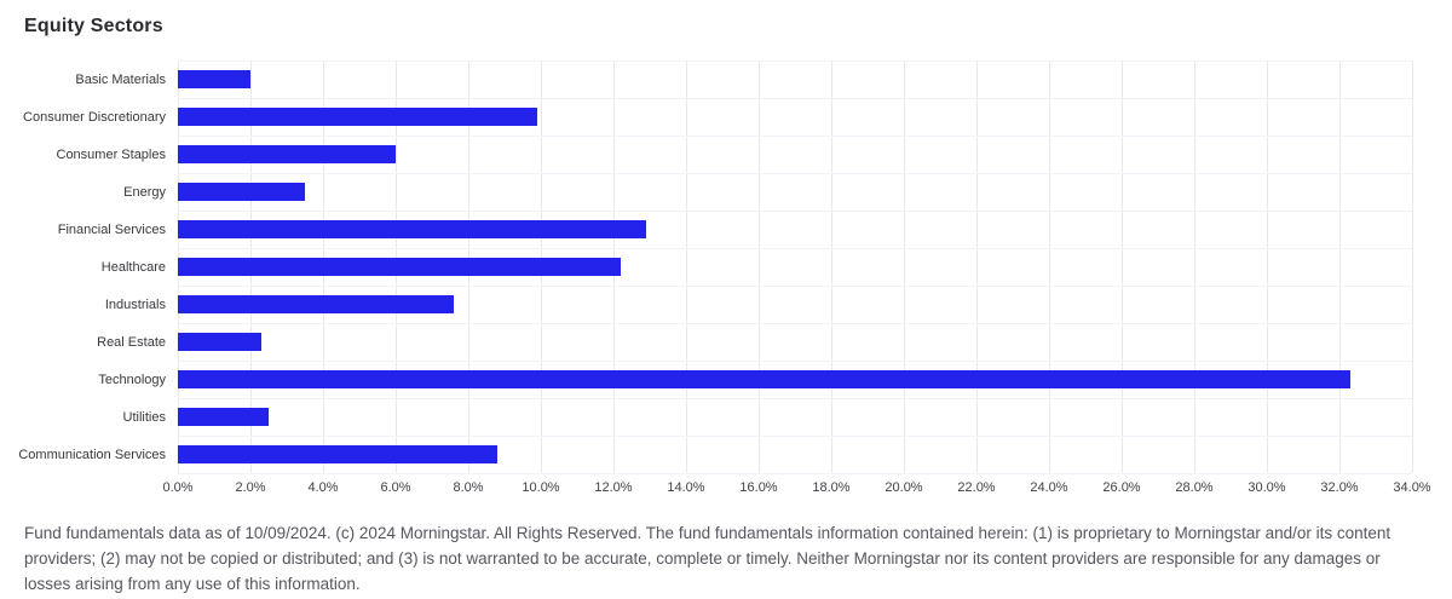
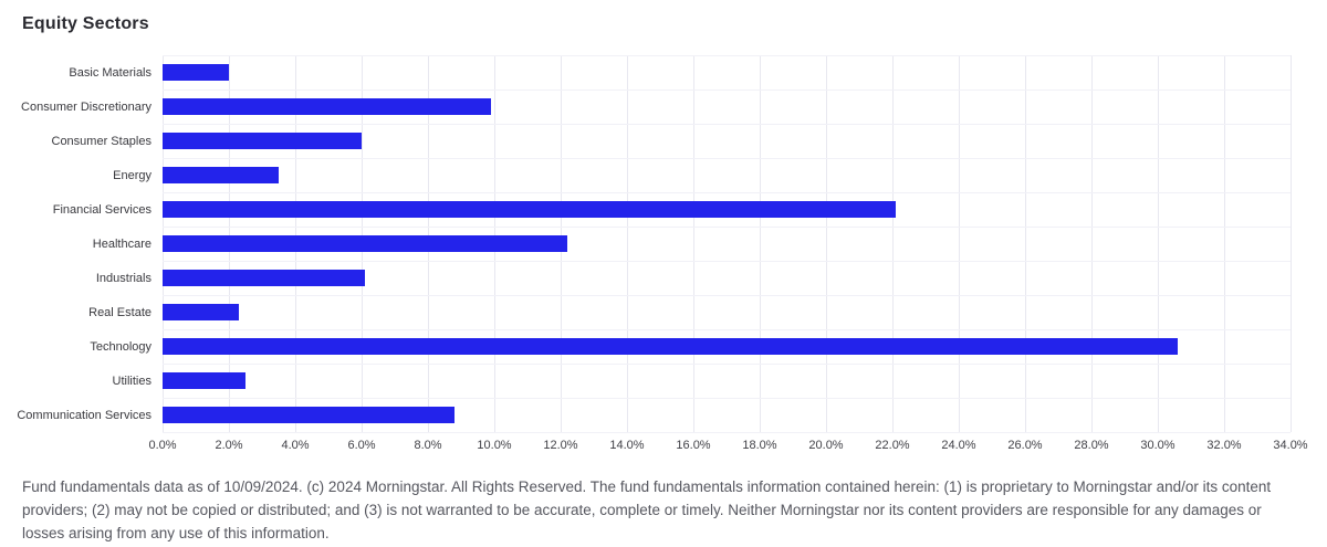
Financial Services: 12.9% -> 22.1%
Industrials: 7.6% -> 6.1%
Technology: 32.3% -> 30.6%
